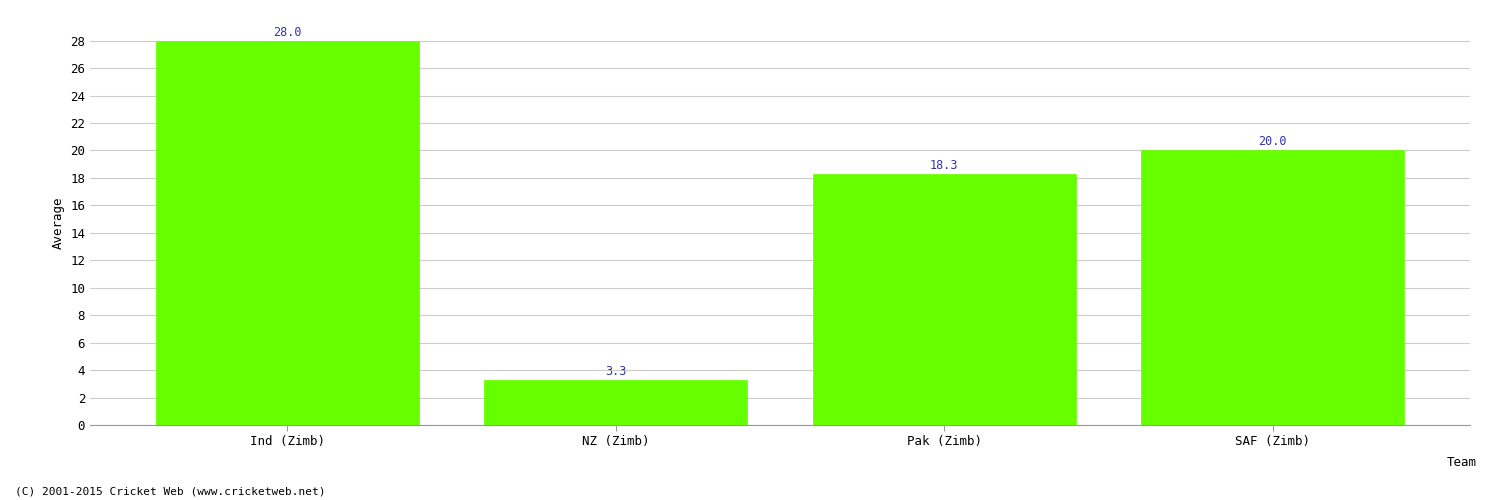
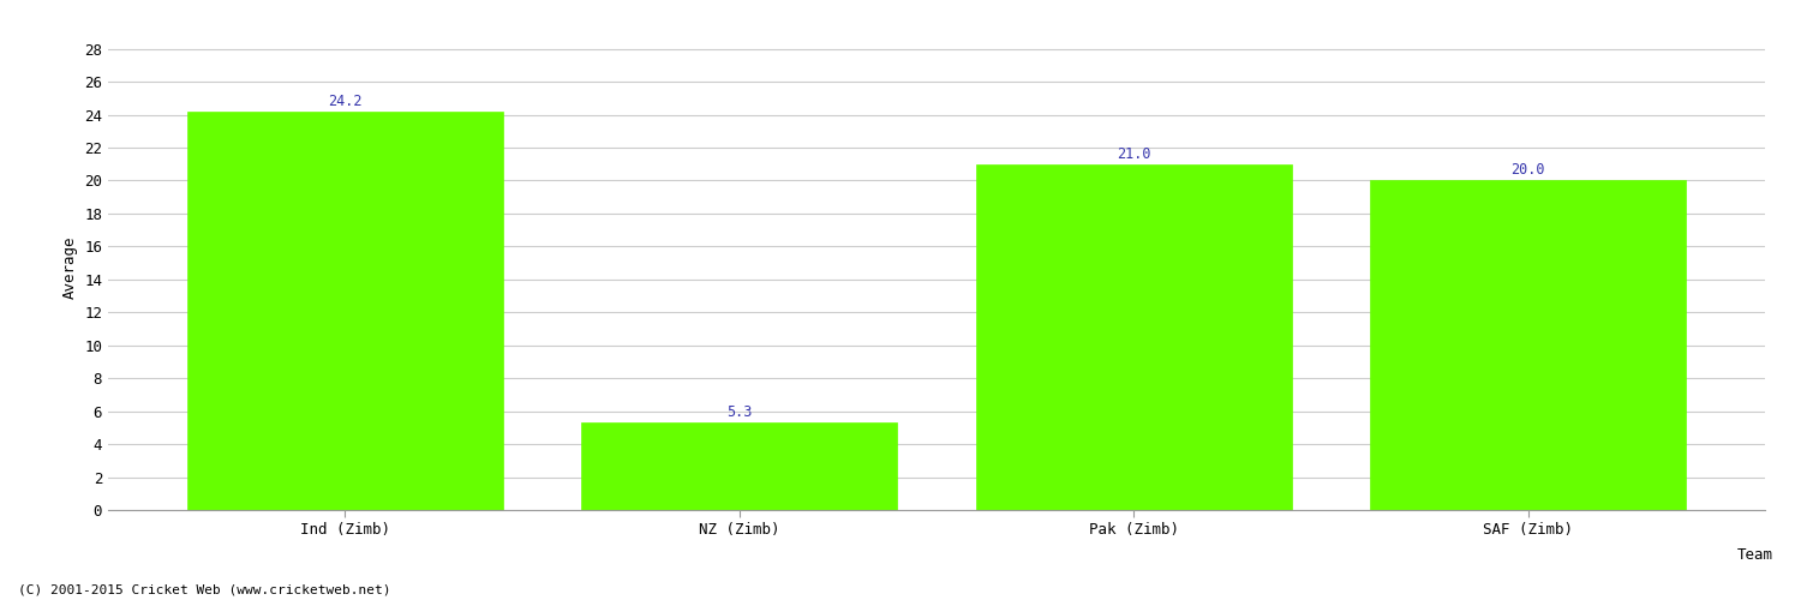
Ind (Zimb): 28.0 -> 24.2
NZ (Zimb): 3.3 -> 5.3
Pak (Zimb): 18.3 -> 21.0
